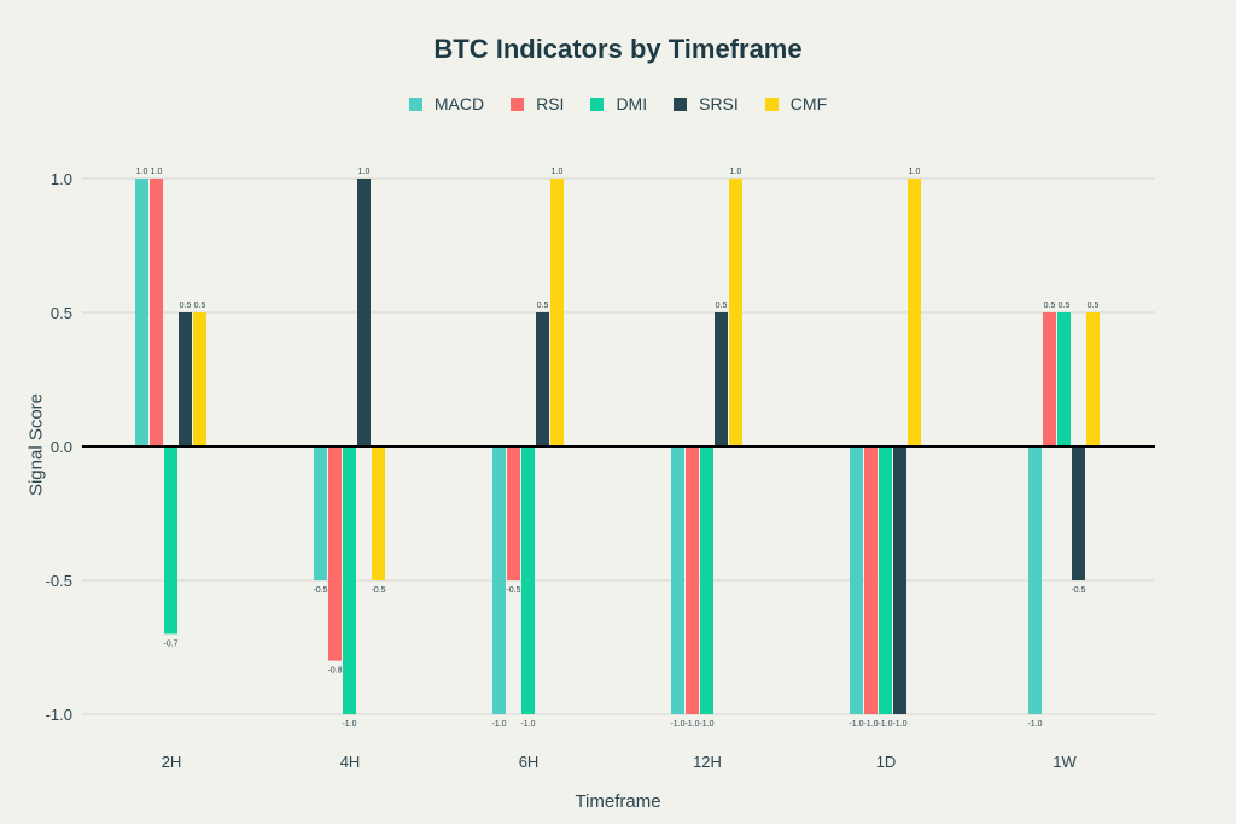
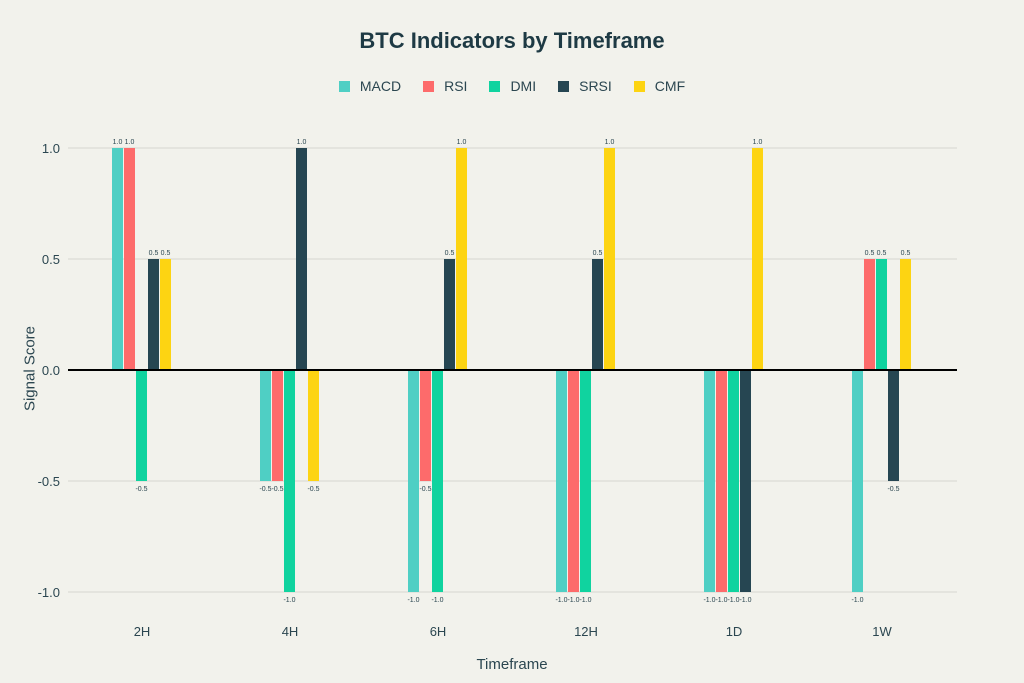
DMI/2H: -0.7 -> -0.5
RSI/4H: -0.8 -> -0.5
